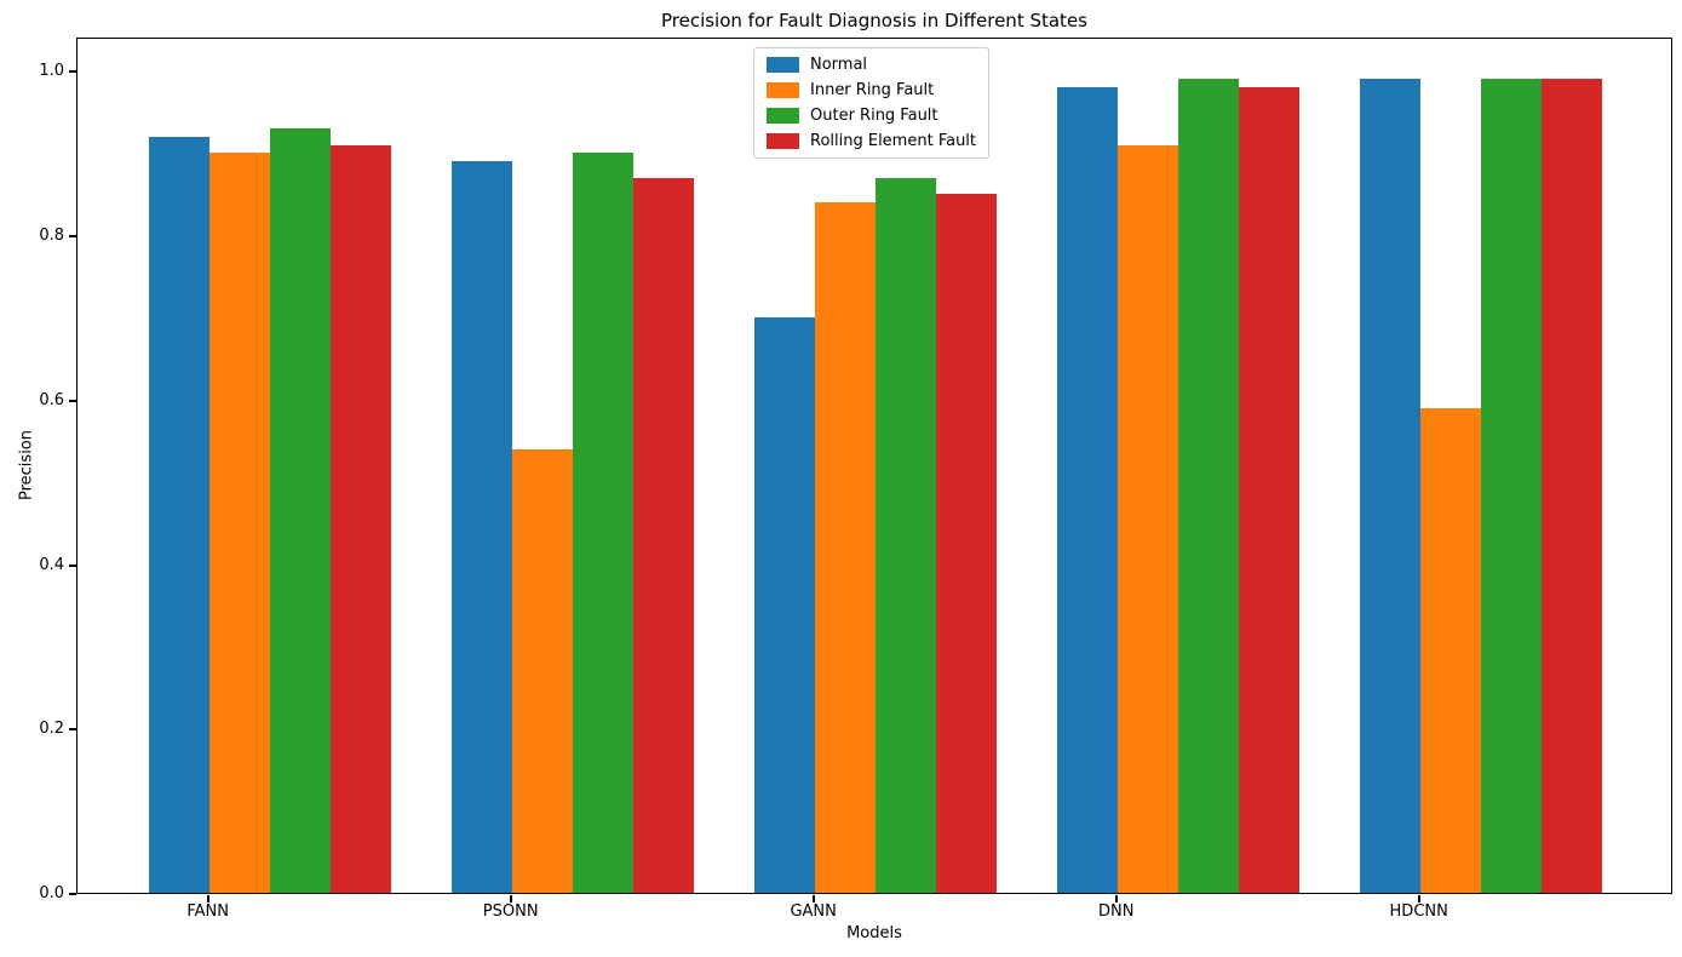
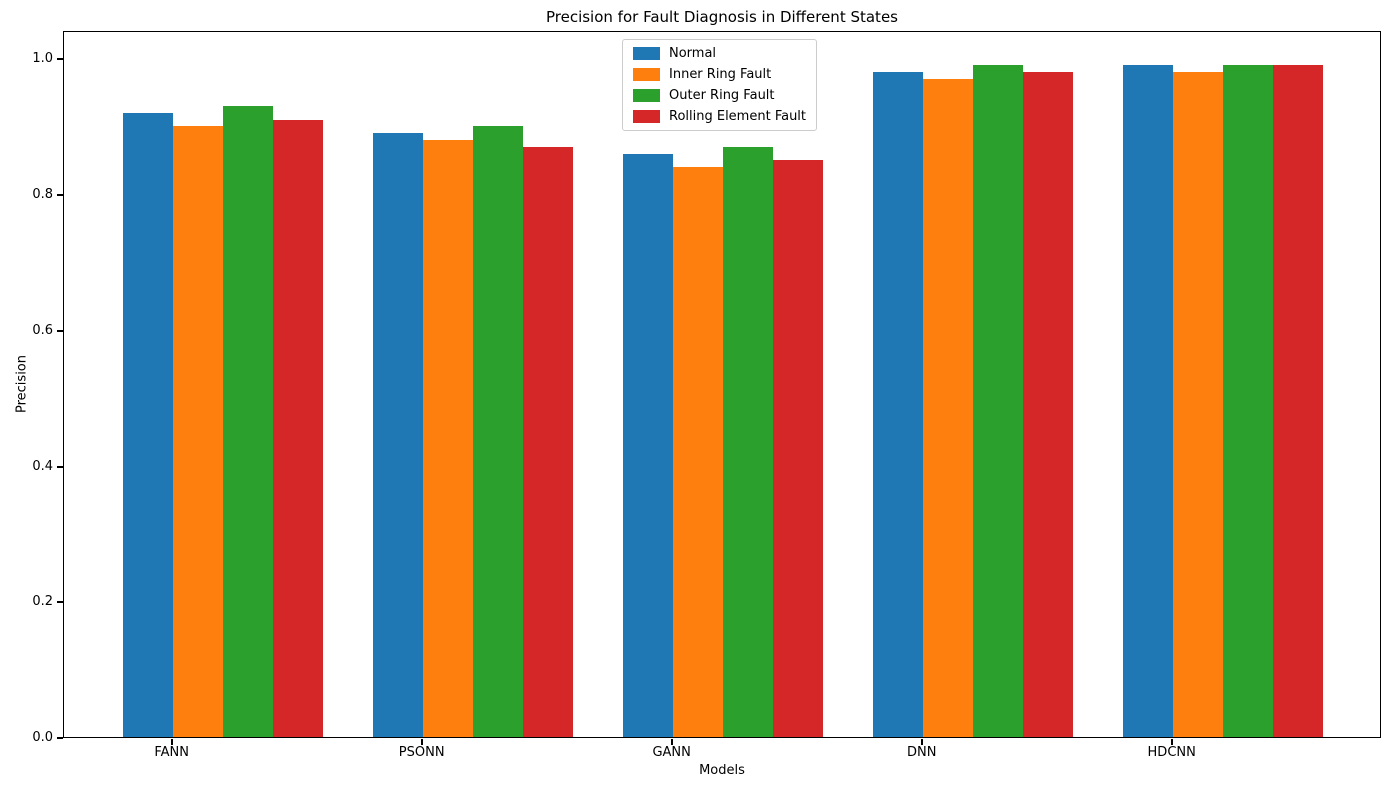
Inner Ring Fault/PSONN: 0.54 -> 0.88
Normal/GANN: 0.70 -> 0.86
Inner Ring Fault/DNN: 0.91 -> 0.97
Inner Ring Fault/HDCNN: 0.59 -> 0.98
